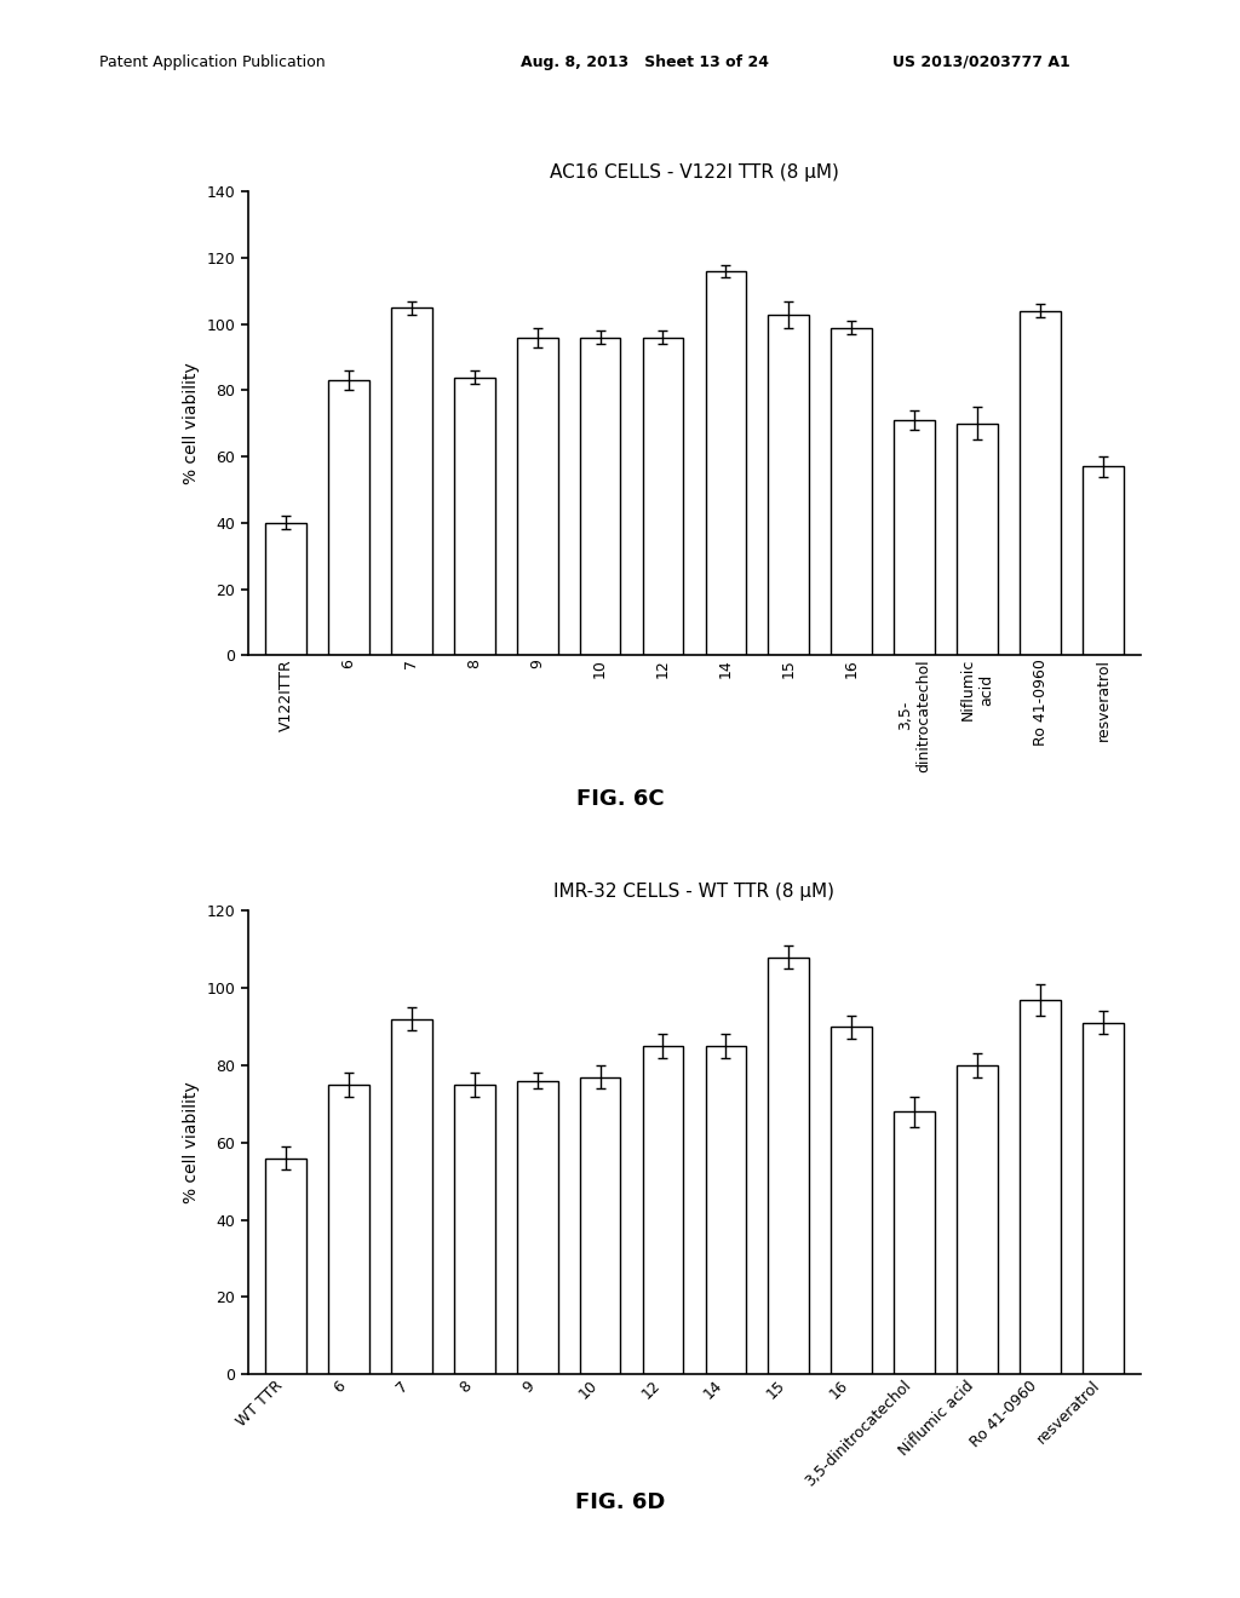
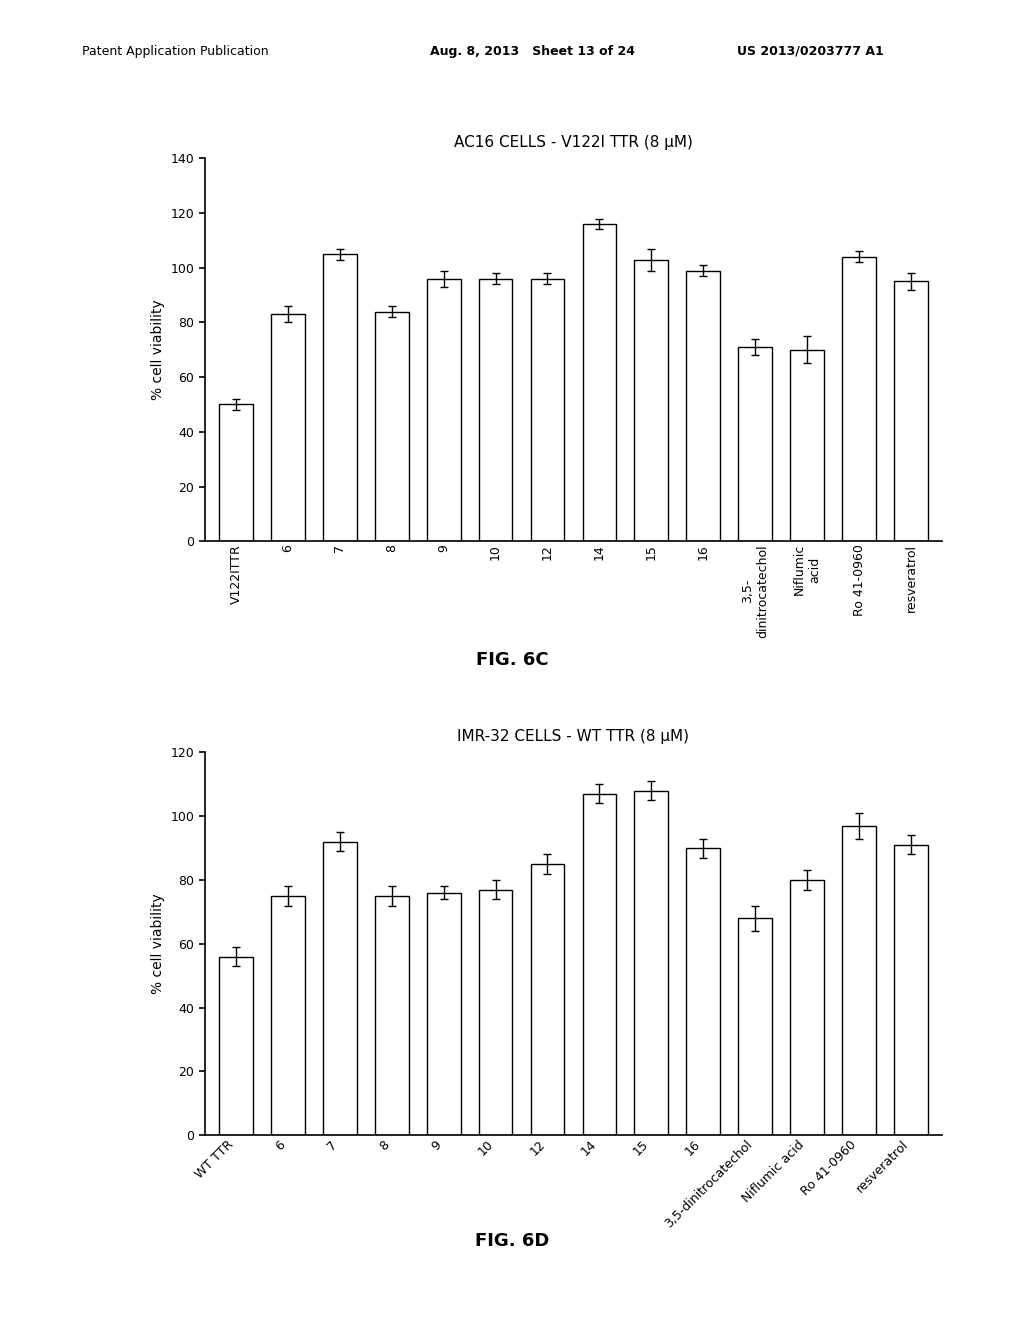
AC16 CELLS - V122I TTR (8 μM)/V122ITTR: 40 -> 50
AC16 CELLS - V122I TTR (8 μM)/resveratrol: 57 -> 95
IMR-32 CELLS - WT TTR (8 μM)/14: 85 -> 107
